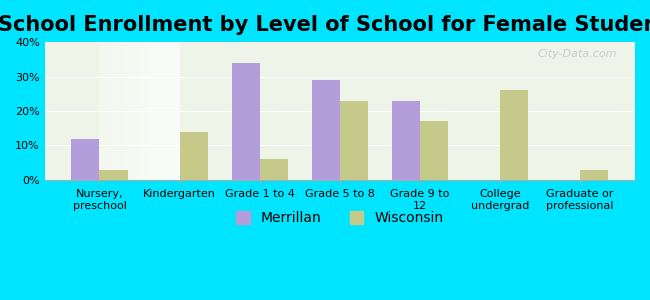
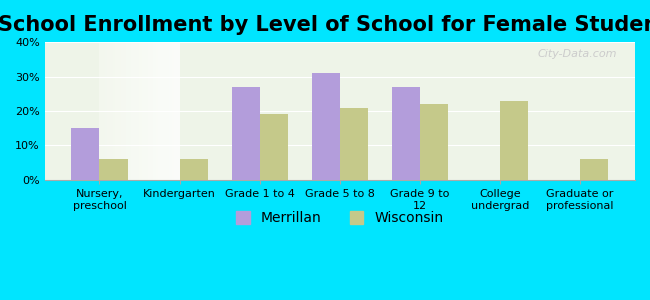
Merrillan/Nursery, preschool: 12% -> 15%
Wisconsin/Nursery, preschool: 3% -> 6%
Wisconsin/Kindergarten: 14% -> 6%
Merrillan/Grade 1 to 4: 34% -> 27%
Wisconsin/Grade 1 to 4: 6% -> 19%
Merrillan/Grade 5 to 8: 29% -> 31%
Wisconsin/Grade 5 to 8: 23% -> 21%
Merrillan/Grade 9 to 12: 23% -> 27%
Wisconsin/Grade 9 to 12: 17% -> 22%
Wisconsin/College undergrad: 26% -> 23%
Wisconsin/Graduate or professional: 3% -> 6%
